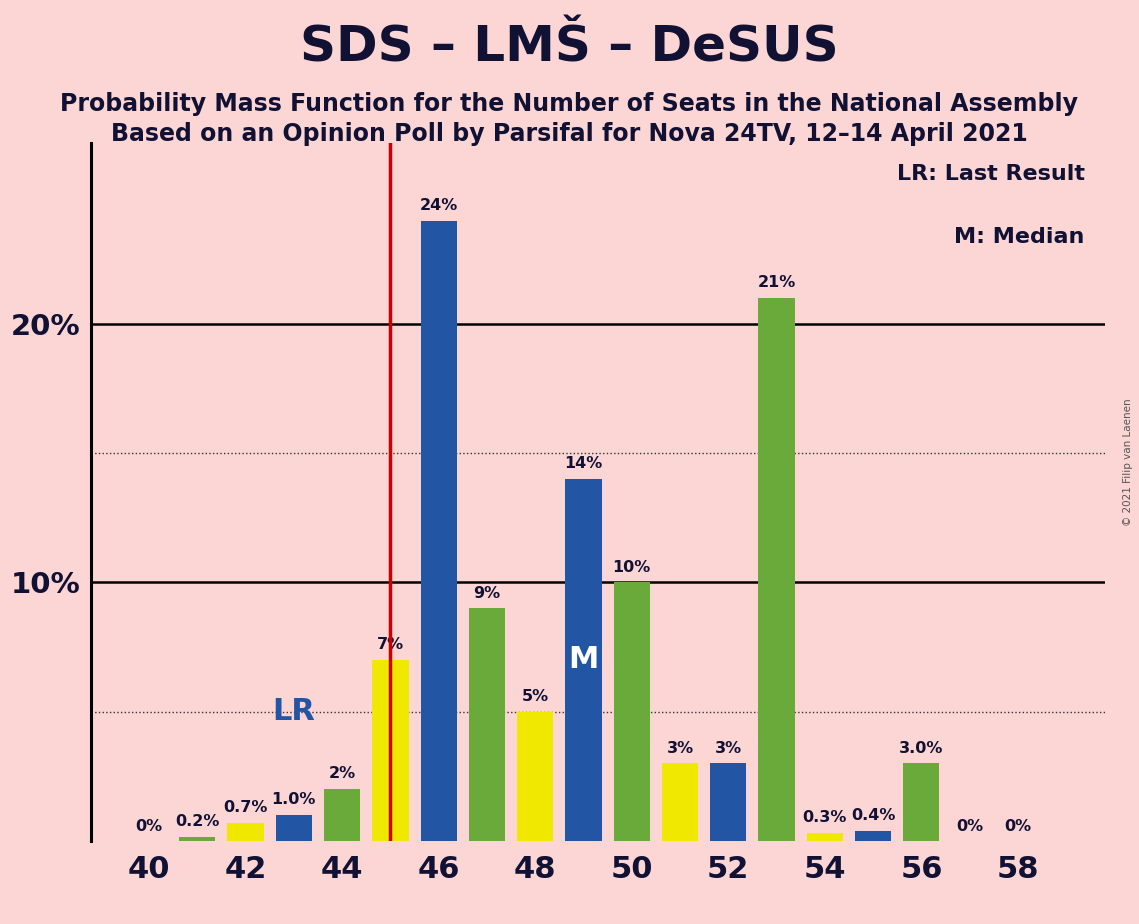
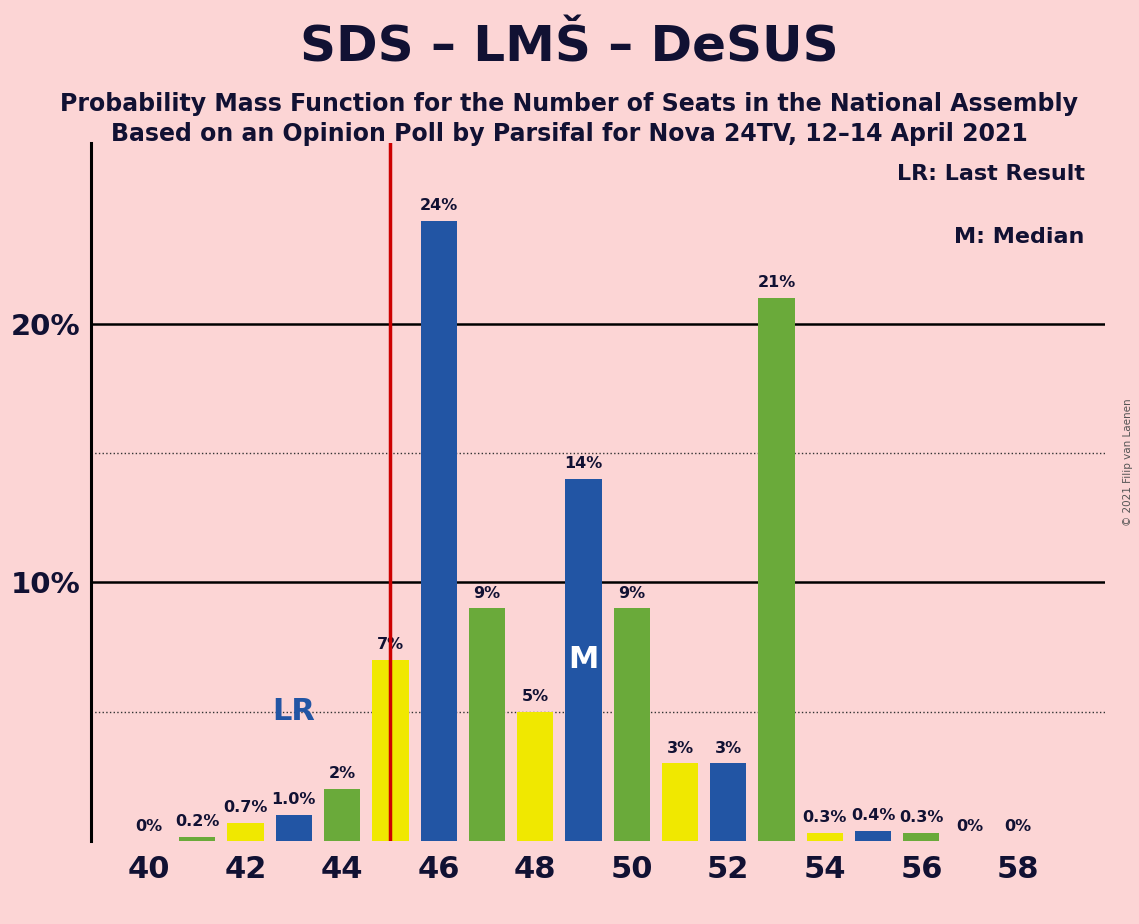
50: 10% -> 9%
56: 3.0% -> 0.3%
